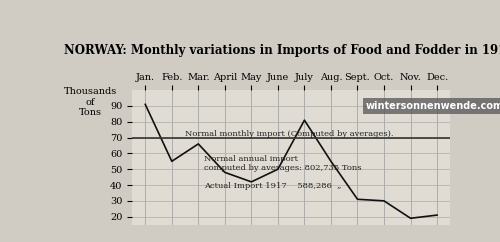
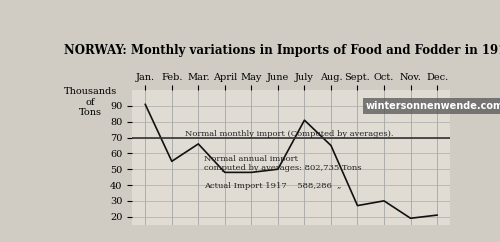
May: 42 -> 48
Aug.: 55 -> 65
Sept.: 31 -> 27
